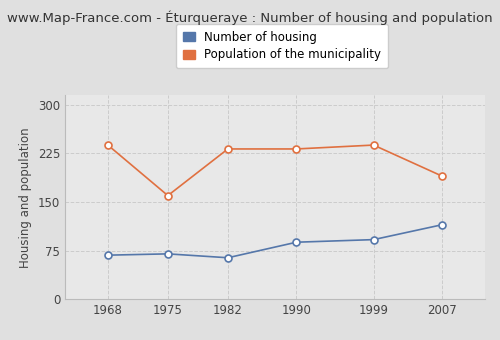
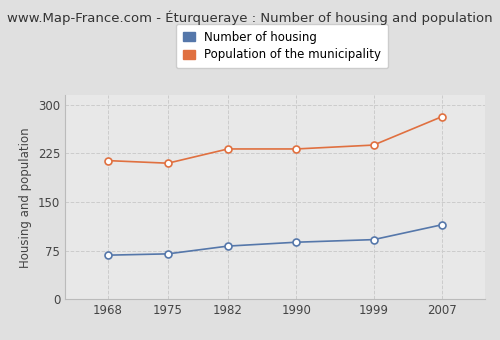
Population of the municipality/1968: 238 -> 214
Population of the municipality/1975: 160 -> 210
Number of housing/1982: 64 -> 82
Population of the municipality/2007: 190 -> 282
